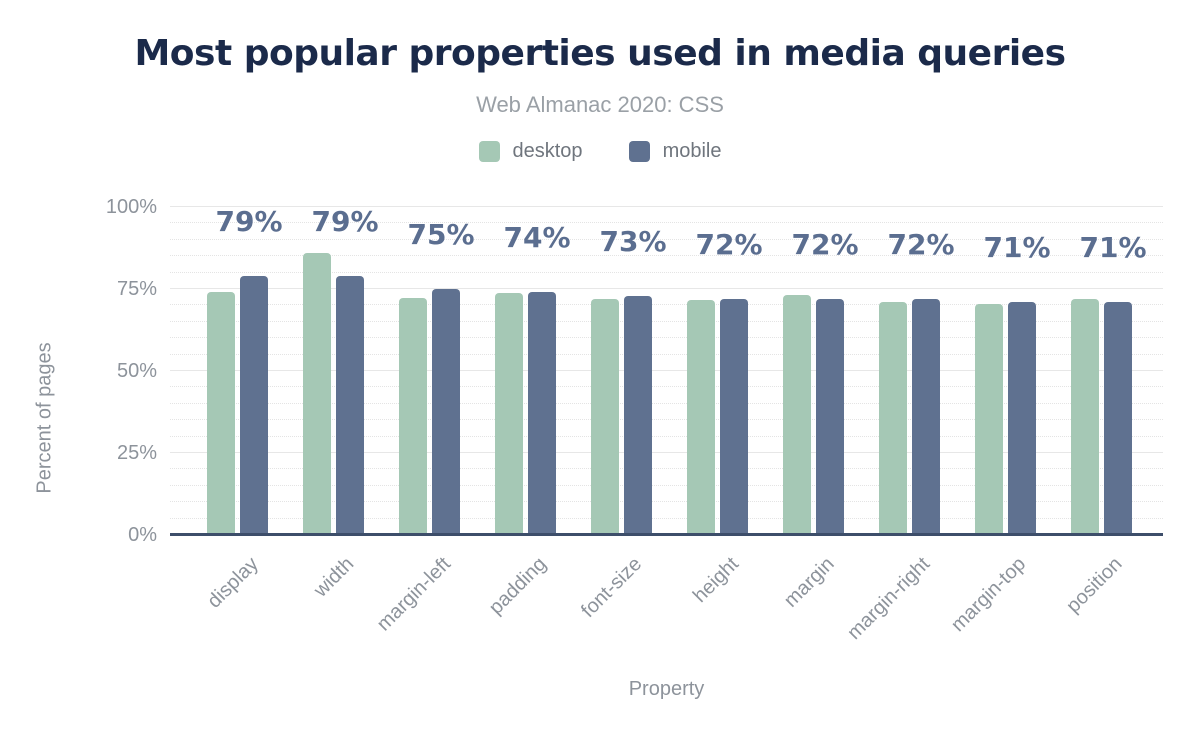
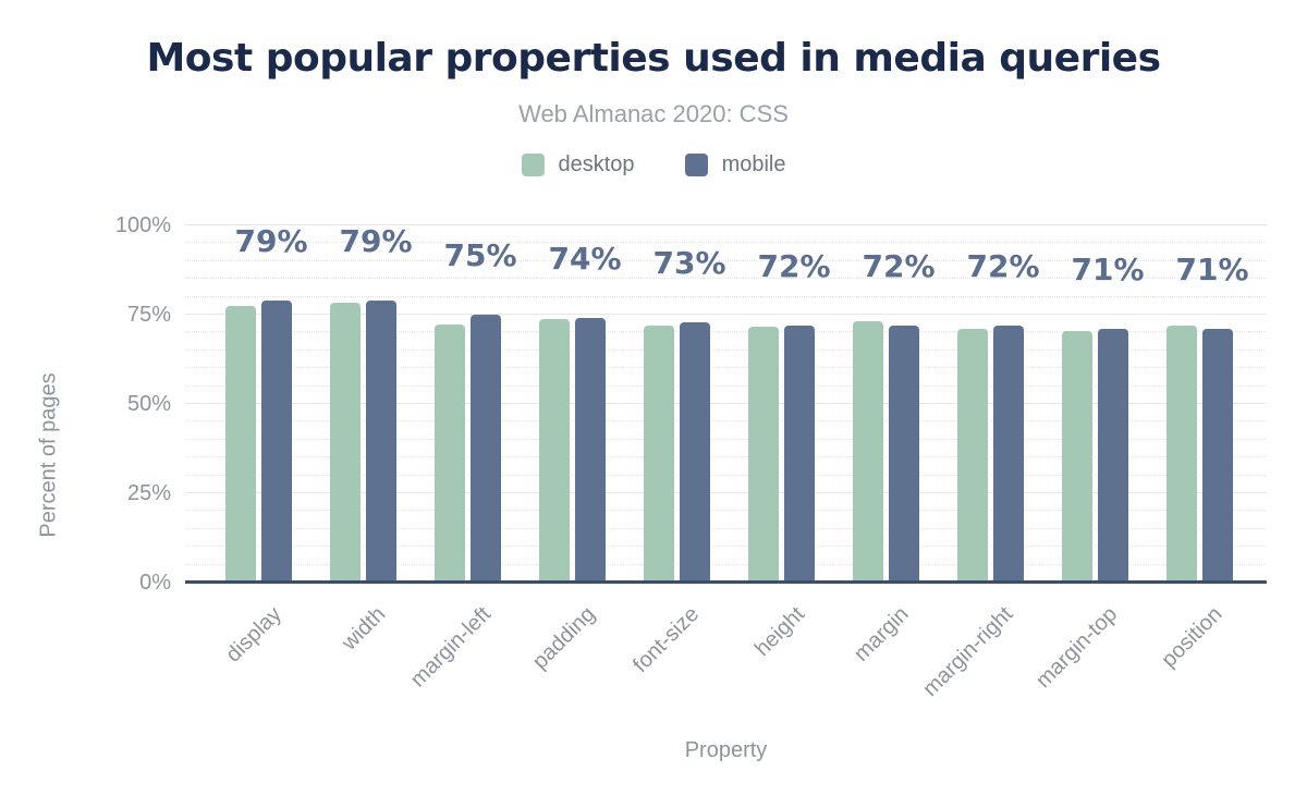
desktop/display: 74% -> 77%
desktop/width: 86% -> 78%
